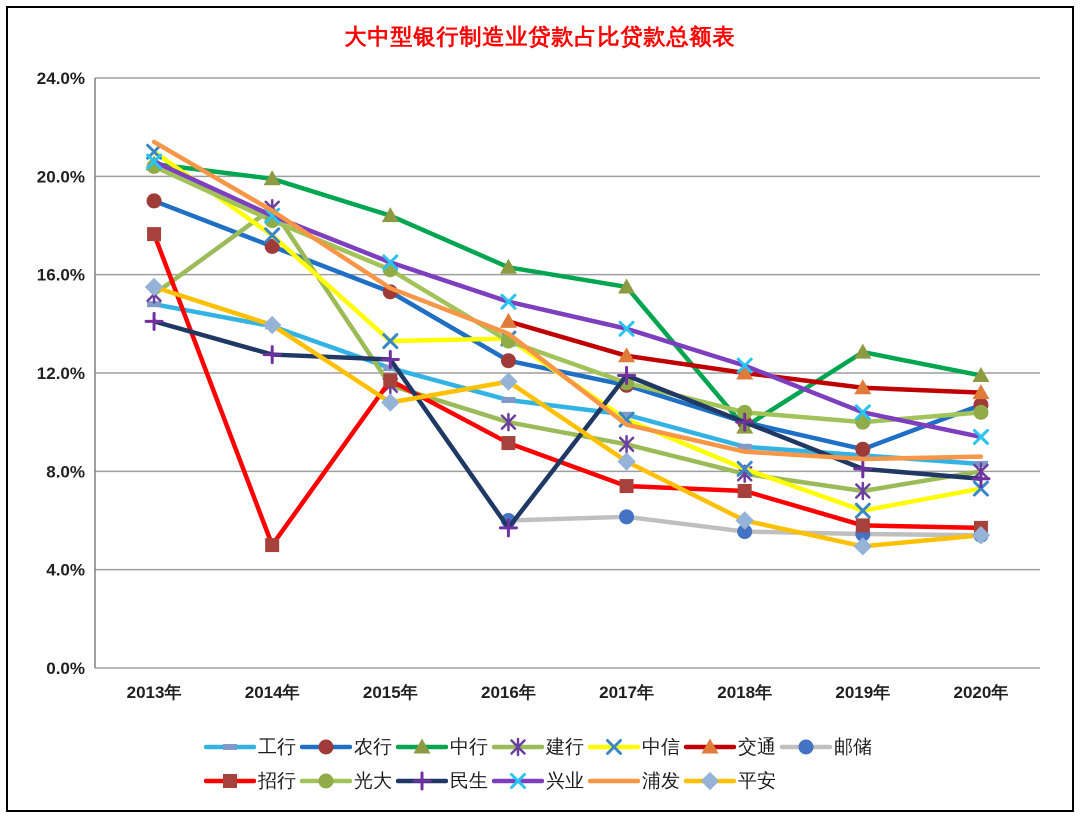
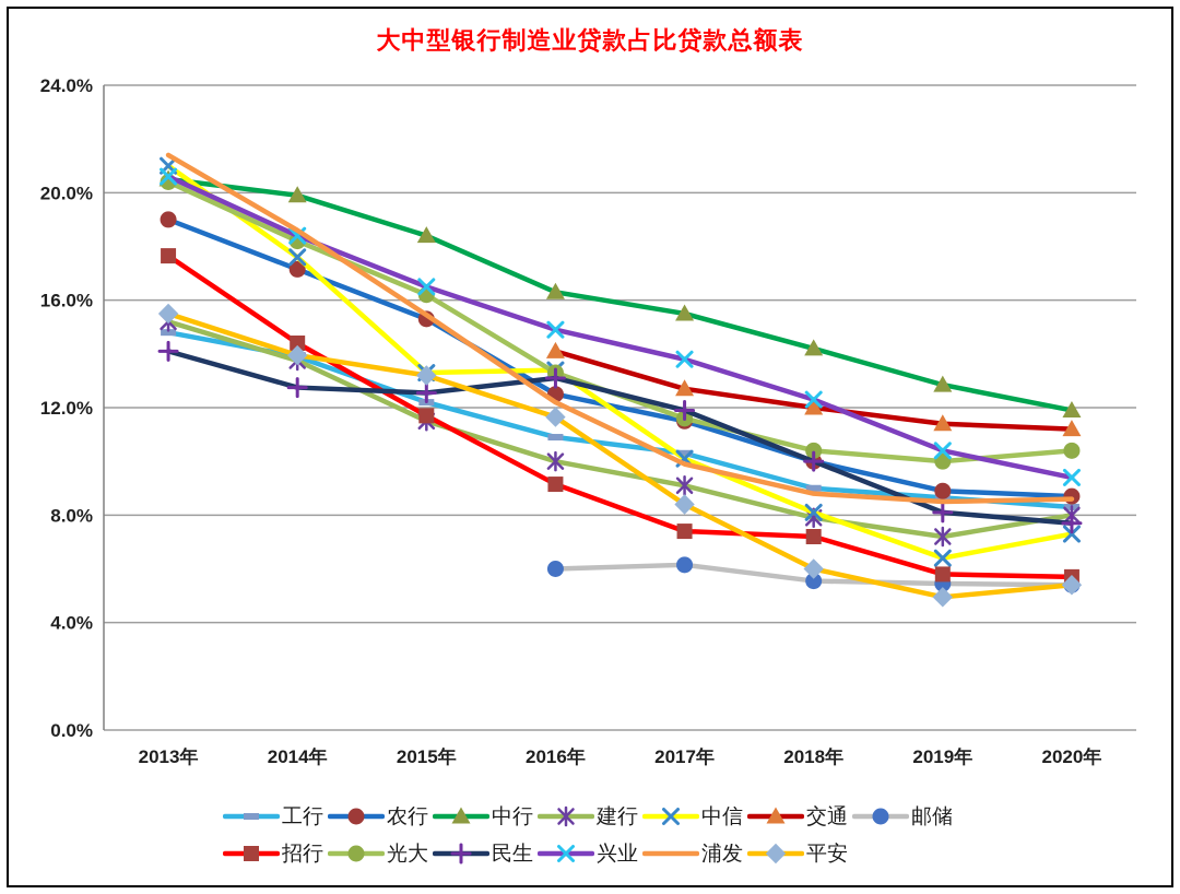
建行/2014年: 18.7% -> 13.8%
招行/2014年: 5.0% -> 14.4%
平安/2015年: 10.8% -> 13.2%
民生/2016年: 5.7% -> 13.1%
浦发/2016年: 13.6% -> 12.2%
中行/2018年: 9.8% -> 14.2%
农行/2020年: 10.7% -> 8.7%
